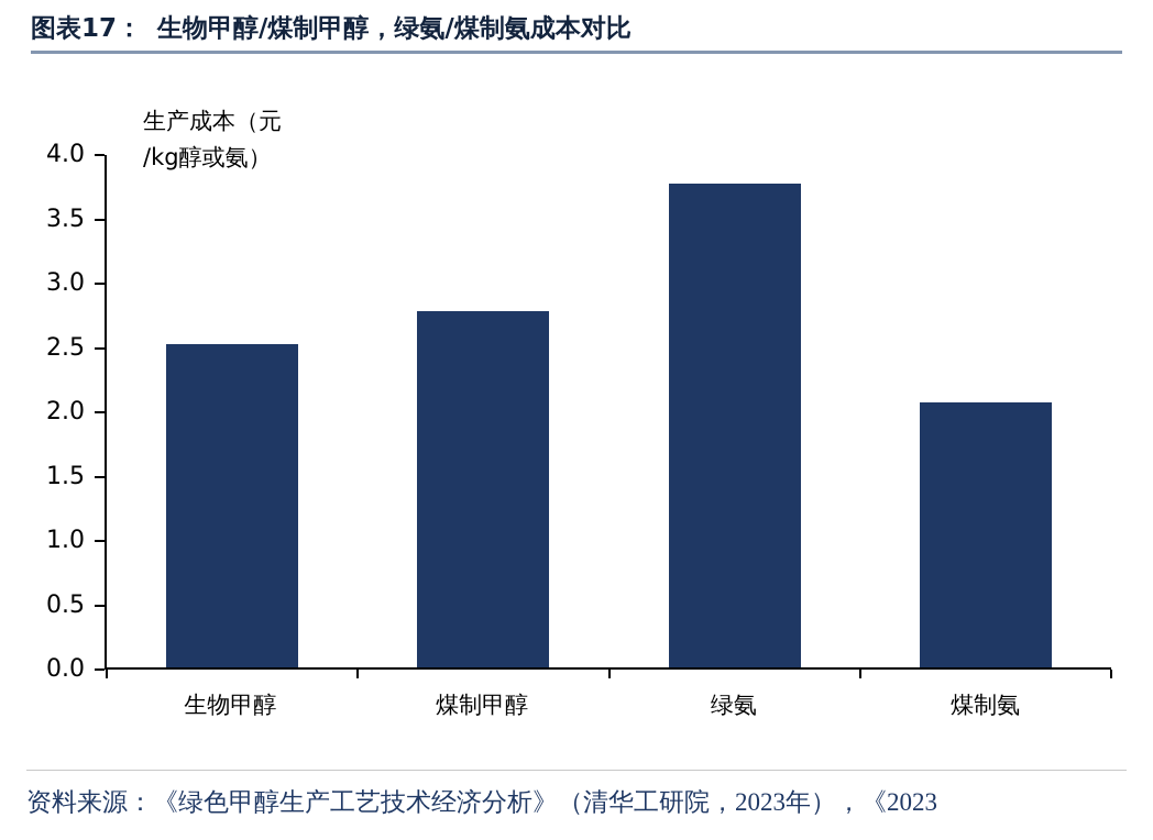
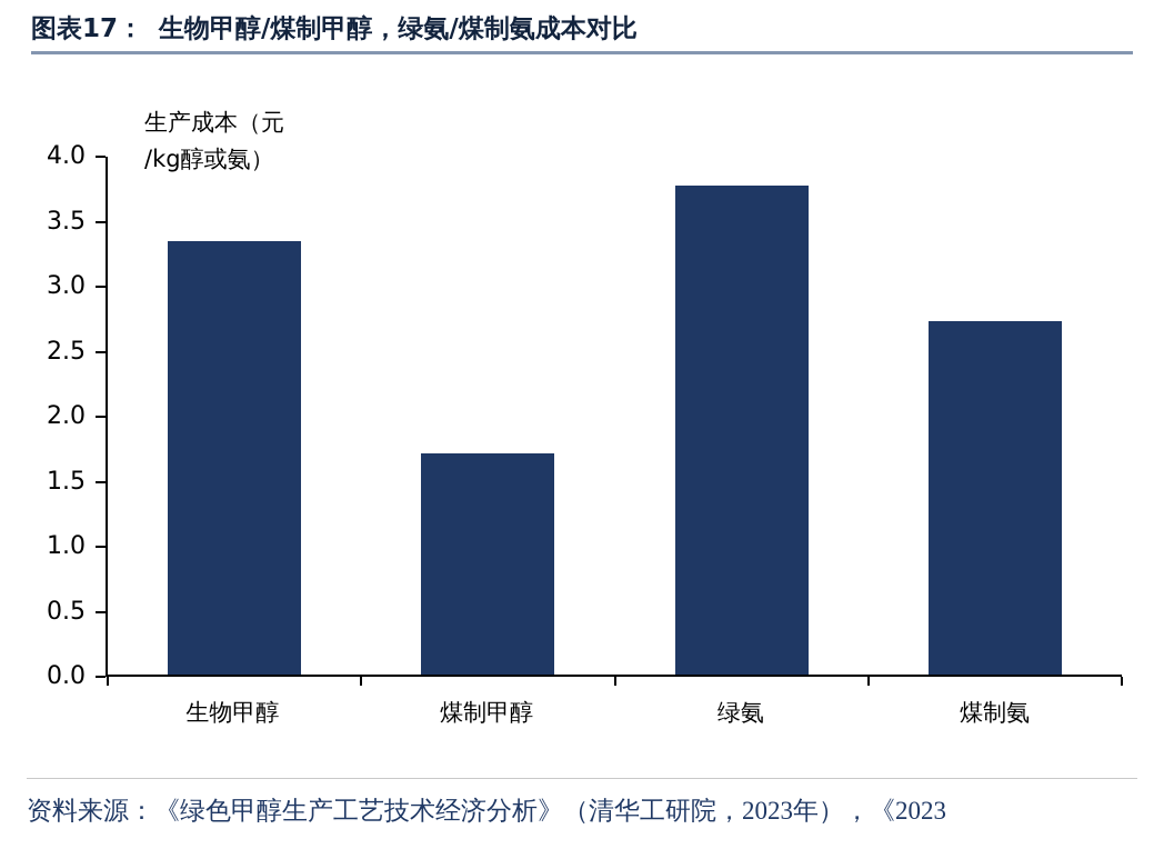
生物甲醇: 2.52 -> 3.35
煤制甲醇: 2.78 -> 1.71
煤制氨: 2.07 -> 2.73
